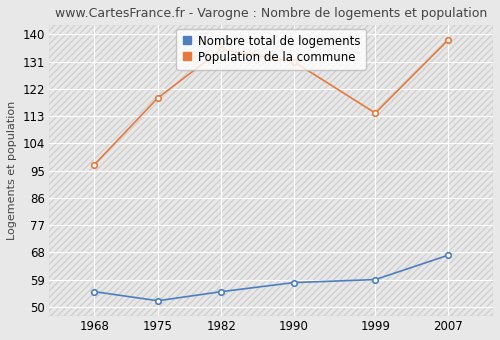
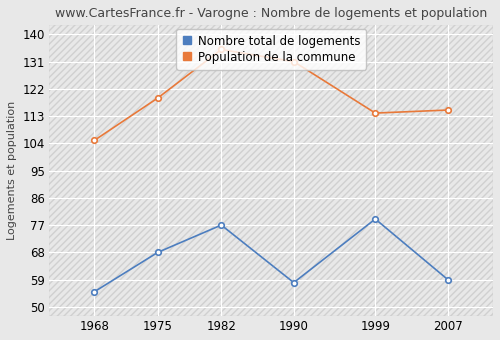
Population de la commune/1968: 97 -> 105
Nombre total de logements/1975: 52 -> 68
Nombre total de logements/1982: 55 -> 77
Nombre total de logements/1999: 59 -> 79
Nombre total de logements/2007: 67 -> 59
Population de la commune/2007: 138 -> 115
